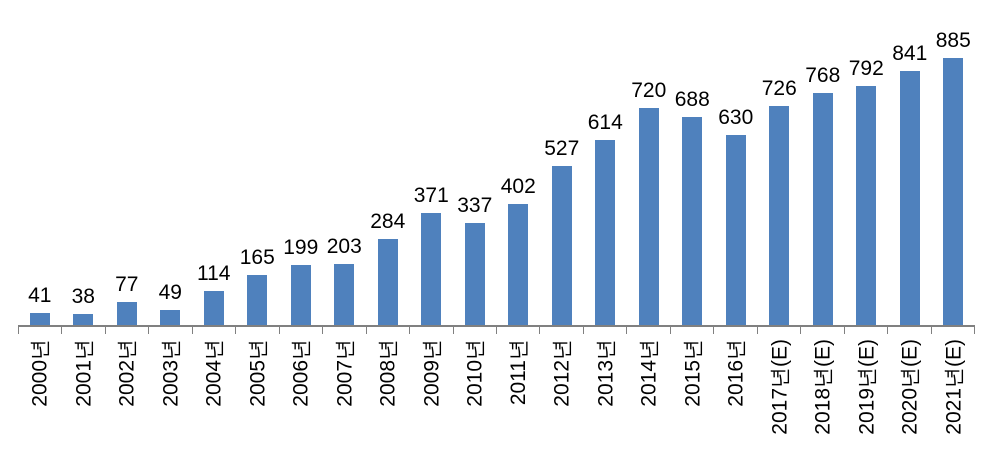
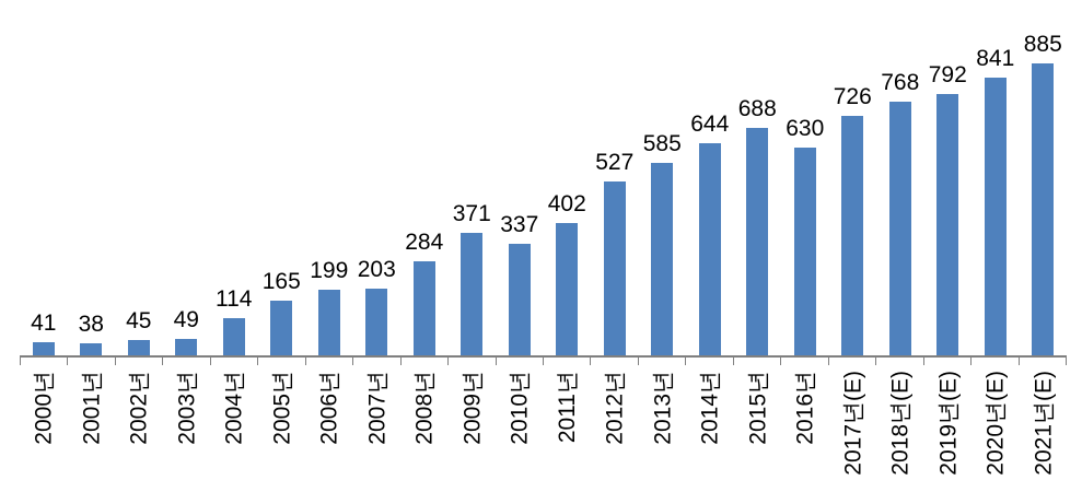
2002년: 77 -> 45
2013년: 614 -> 585
2014년: 720 -> 644
